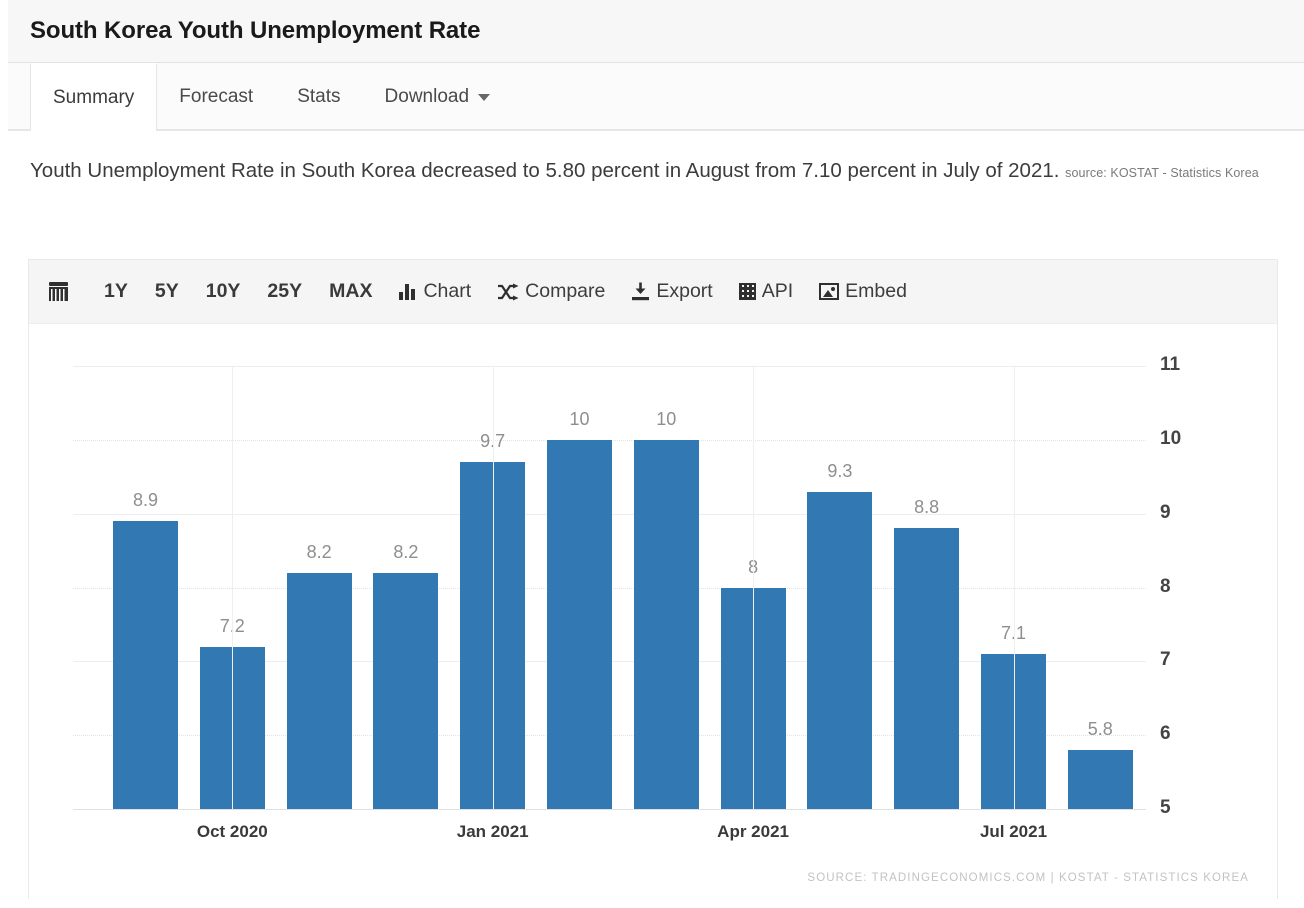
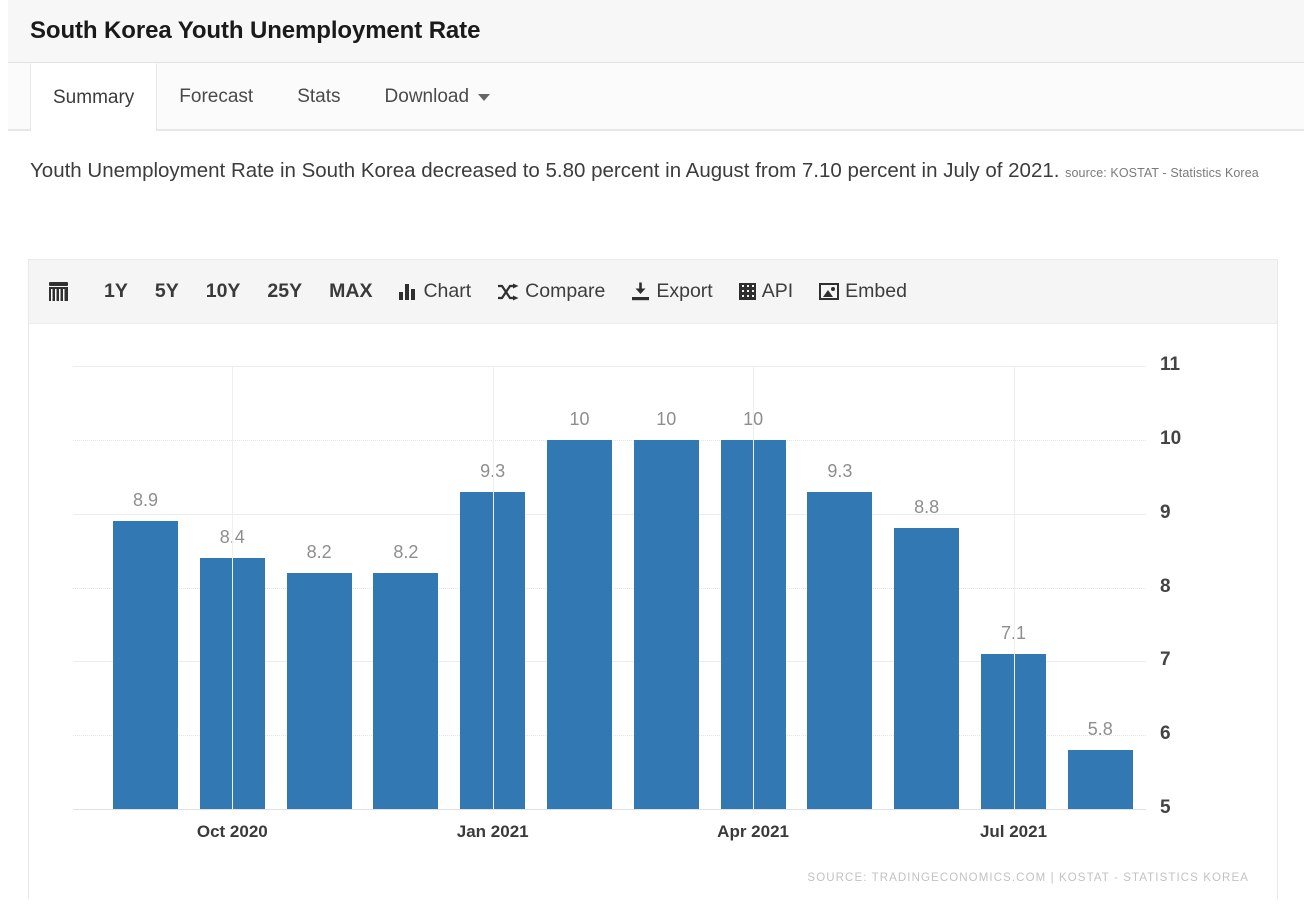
Oct 2020: 7.2 -> 8.4
Jan 2021: 9.7 -> 9.3
Apr 2021: 8 -> 10
